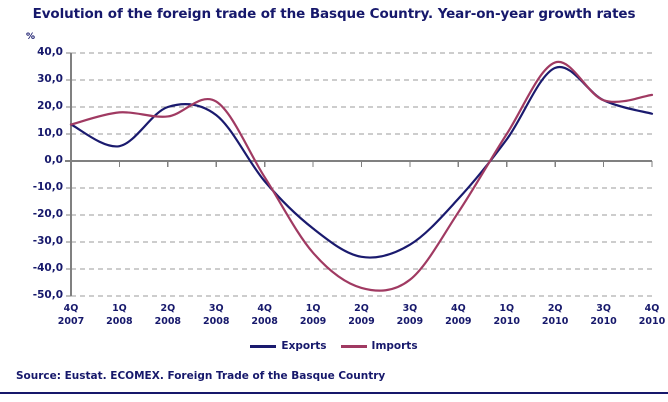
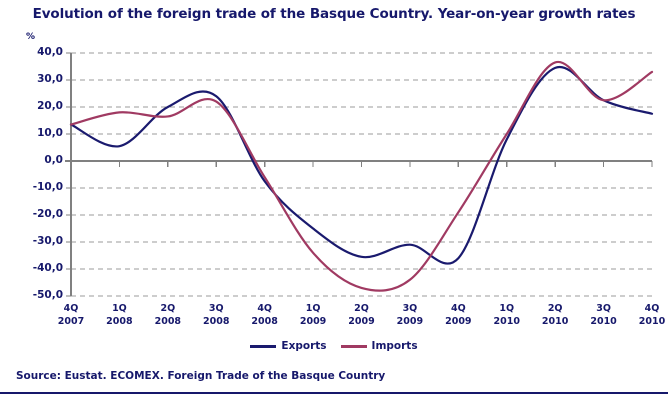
Exports/3Q 2008: 17 -> 24
Exports/4Q 2009: -14 -> -36
Imports/4Q 2010: 24 -> 33
